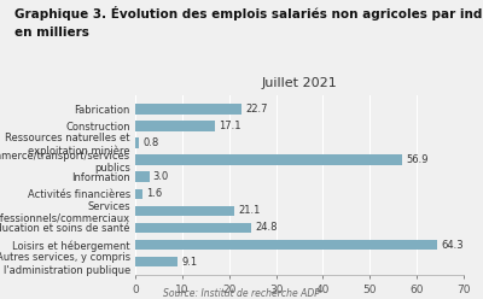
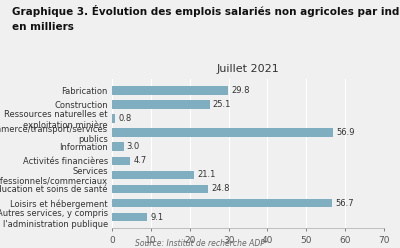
Fabrication: 22.7 -> 29.8
Construction: 17.1 -> 25.1
Activités financières: 1.6 -> 4.7
Loisirs et hébergement: 64.3 -> 56.7
